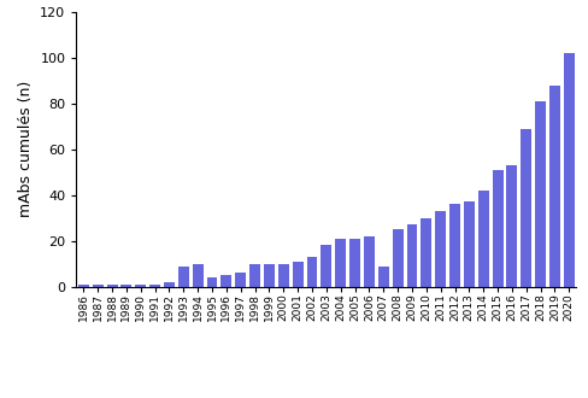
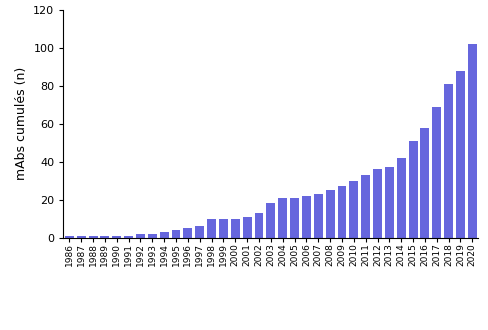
1993: 9 -> 2
1994: 10 -> 3
2007: 9 -> 23
2016: 53 -> 58
